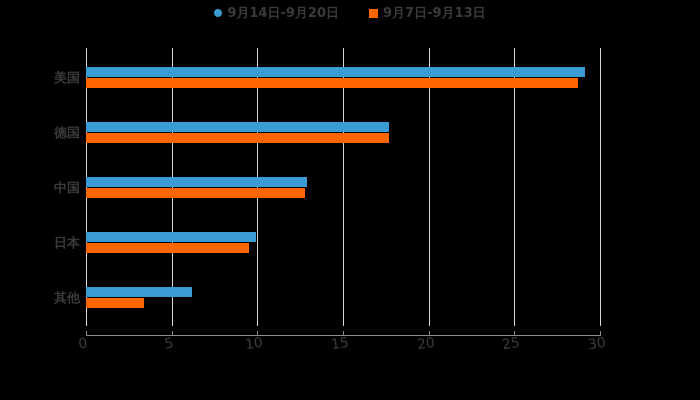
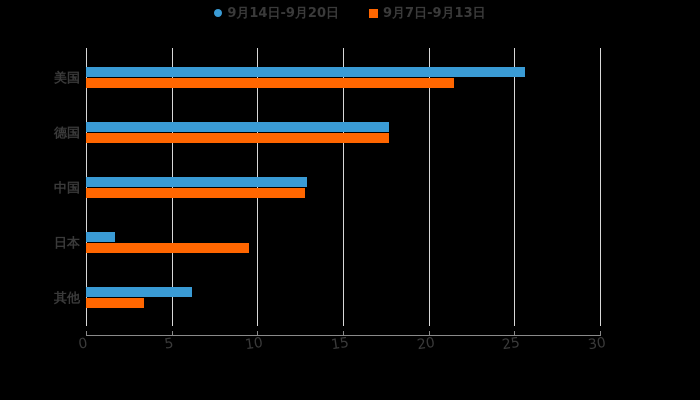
9月14日-9月20日/美国: 29.1 -> 25.6
9月7日-9月13日/美国: 28.7 -> 21.5
9月14日-9月20日/日本: 9.9 -> 1.7
